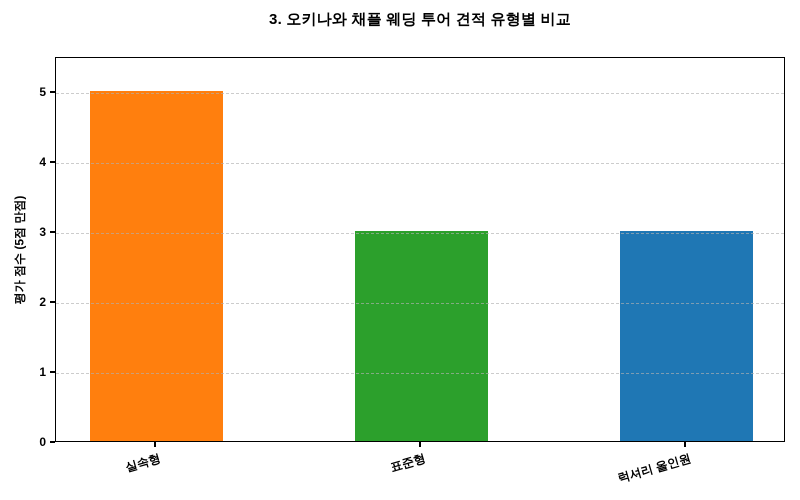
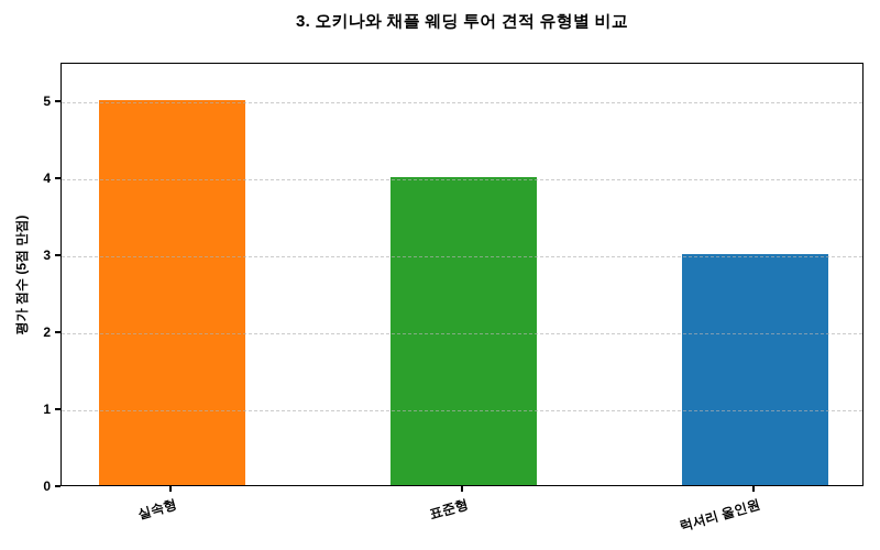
표준형: 3 -> 4
